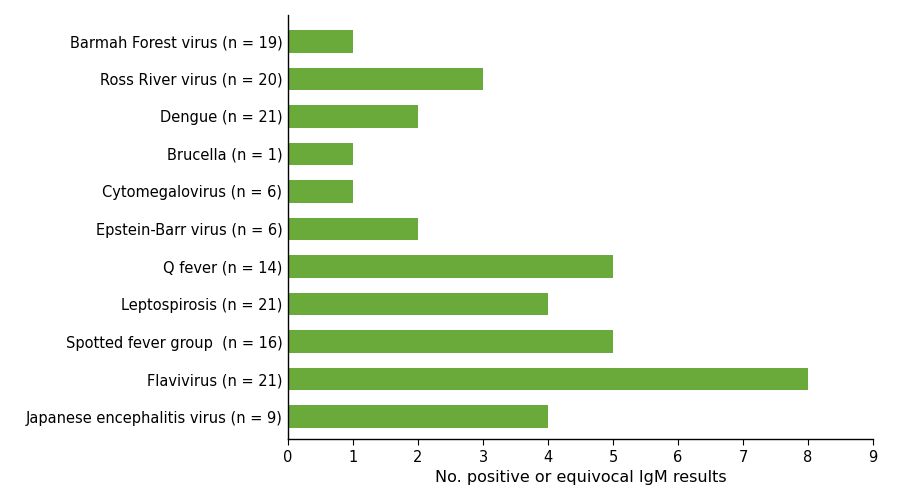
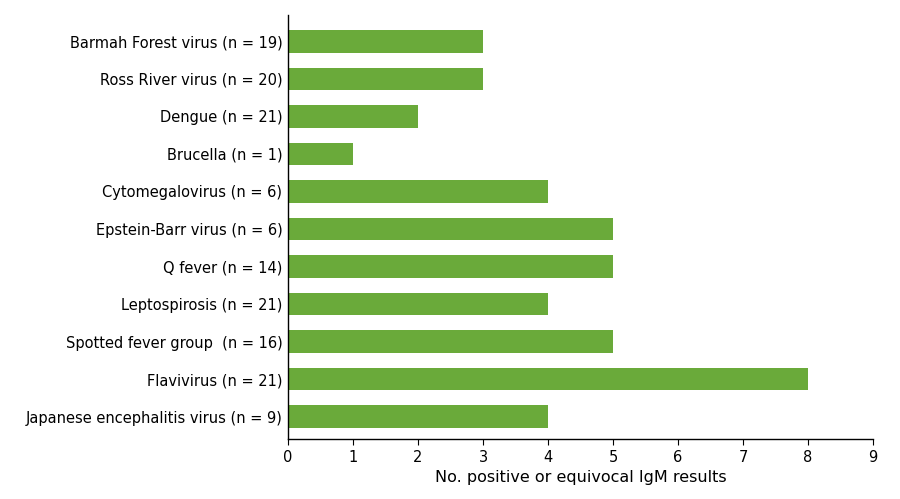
Barmah Forest virus (n = 19): 1 -> 3
Cytomegalovirus (n = 6): 1 -> 4
Epstein-Barr virus (n = 6): 2 -> 5
